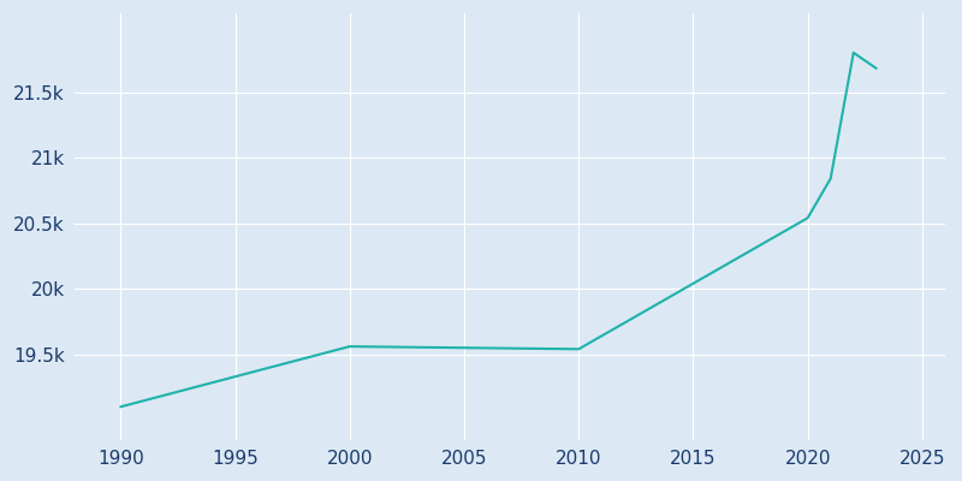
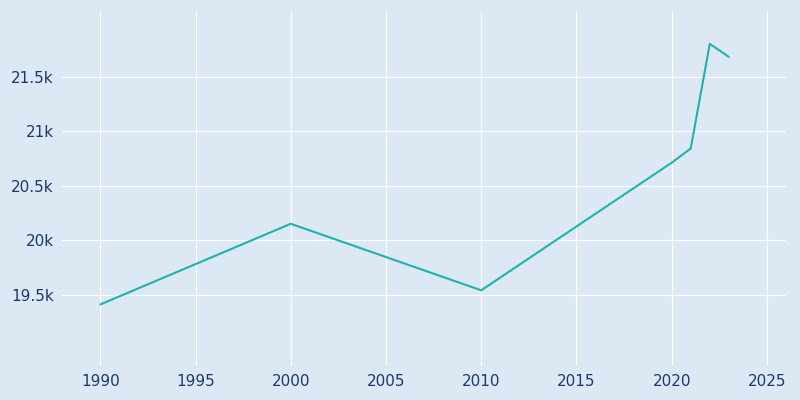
1990: 19.10k -> 19.41k
2000: 19.56k -> 20.15k
2020: 20.54k -> 20.71k
